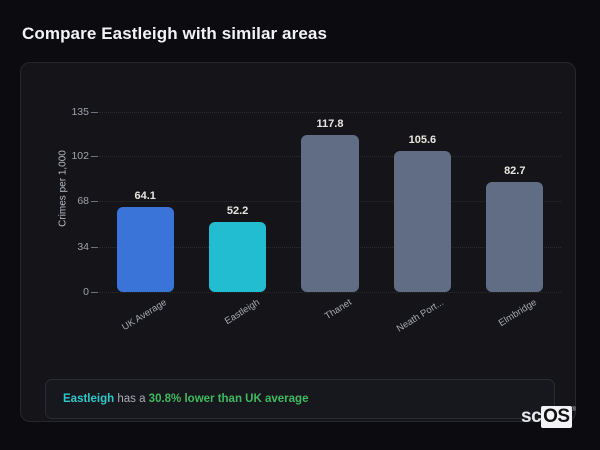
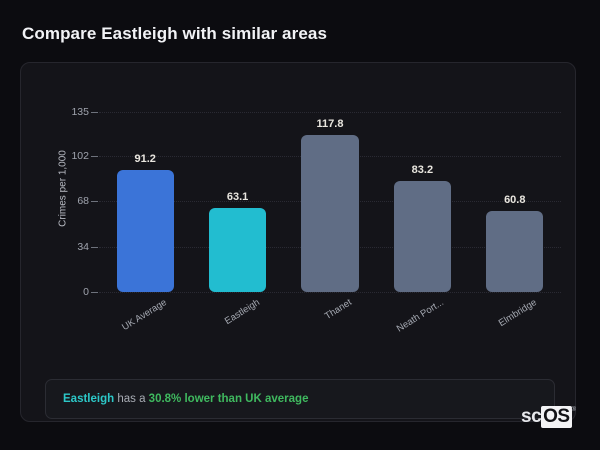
UK Average: 64.1 -> 91.2
Eastleigh: 52.2 -> 63.1
Neath Port...: 105.6 -> 83.2
Elmbridge: 82.7 -> 60.8
